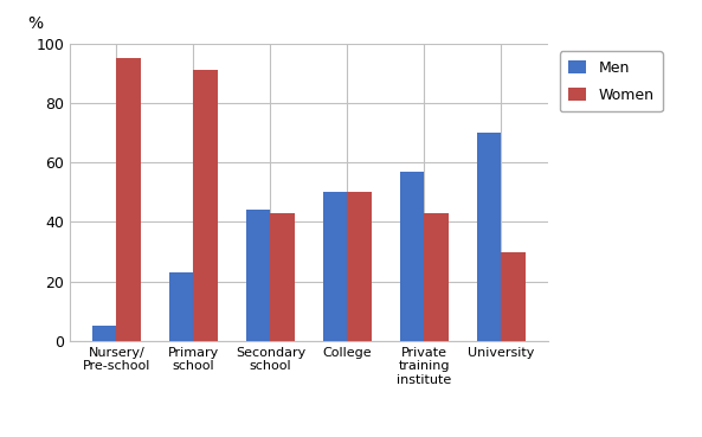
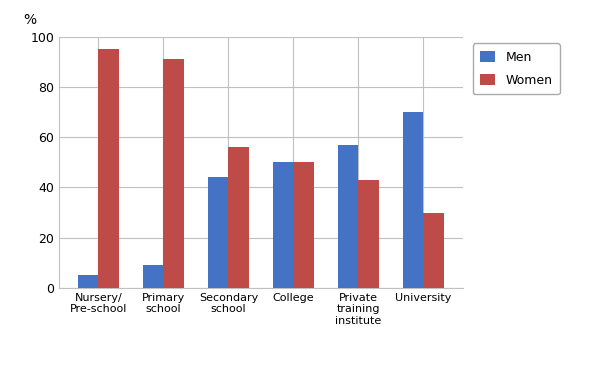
Men/Primary school: 23 -> 9
Women/Secondary school: 43 -> 56
